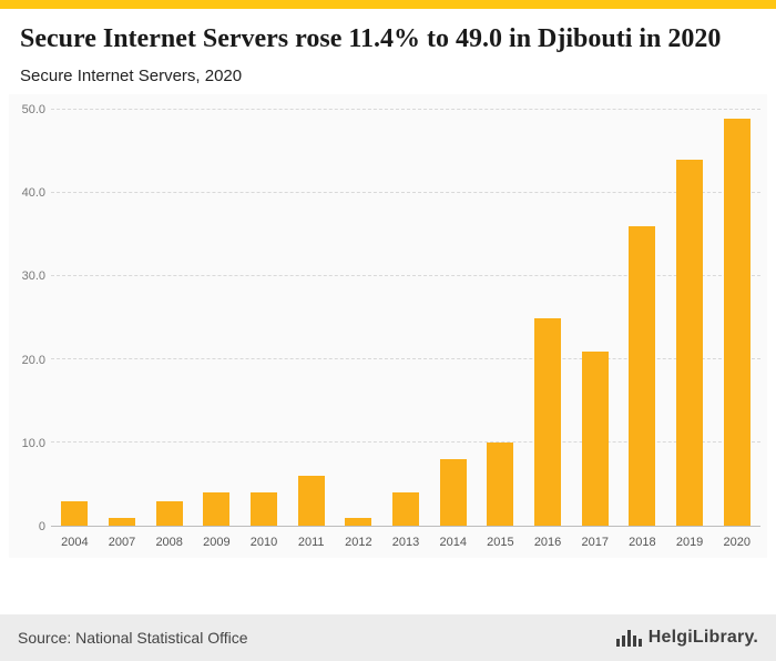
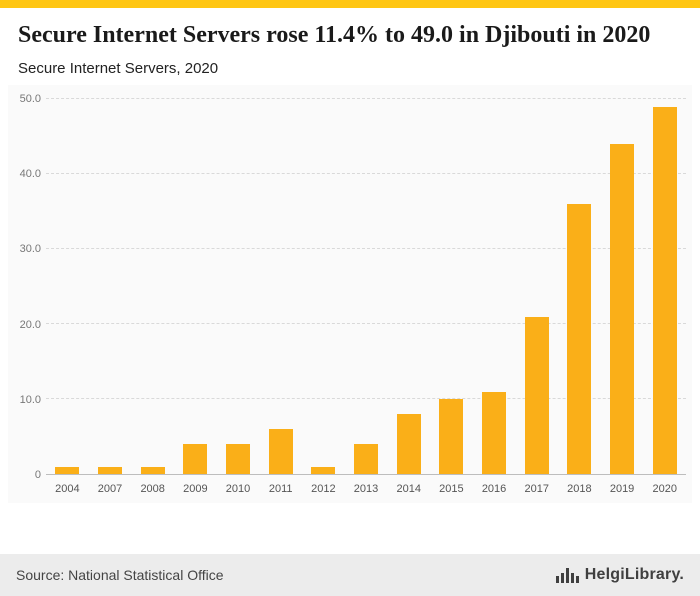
2004: 3 -> 1
2008: 3 -> 1
2016: 25 -> 11
